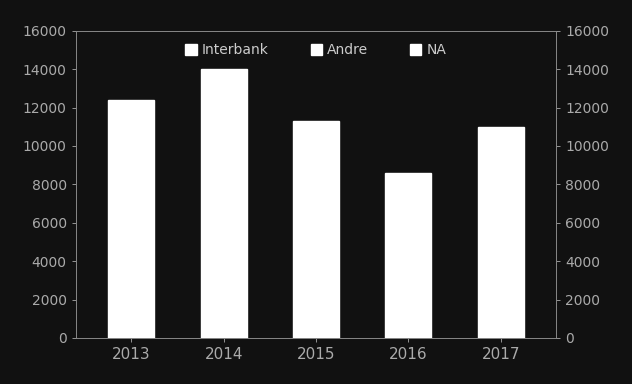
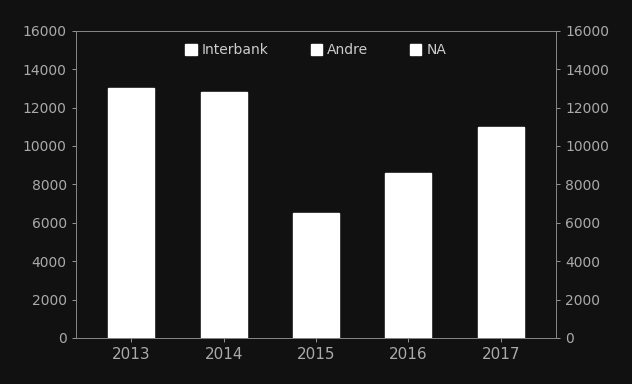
2013: 12400 -> 13000
2014: 14000 -> 12800
2015: 11300 -> 6500
